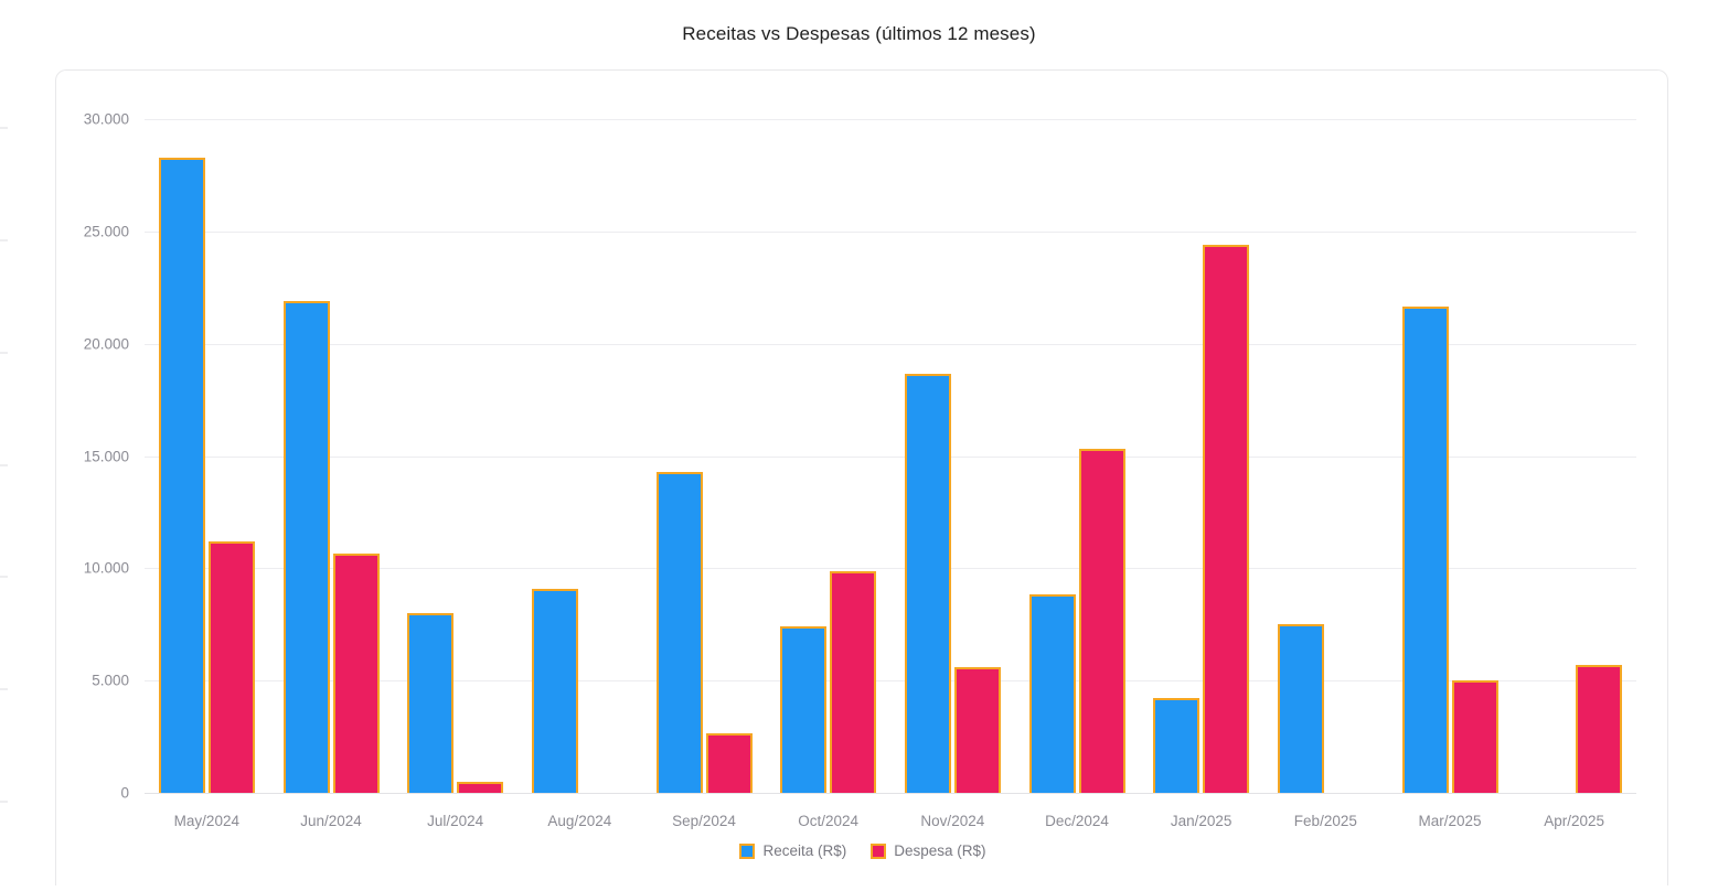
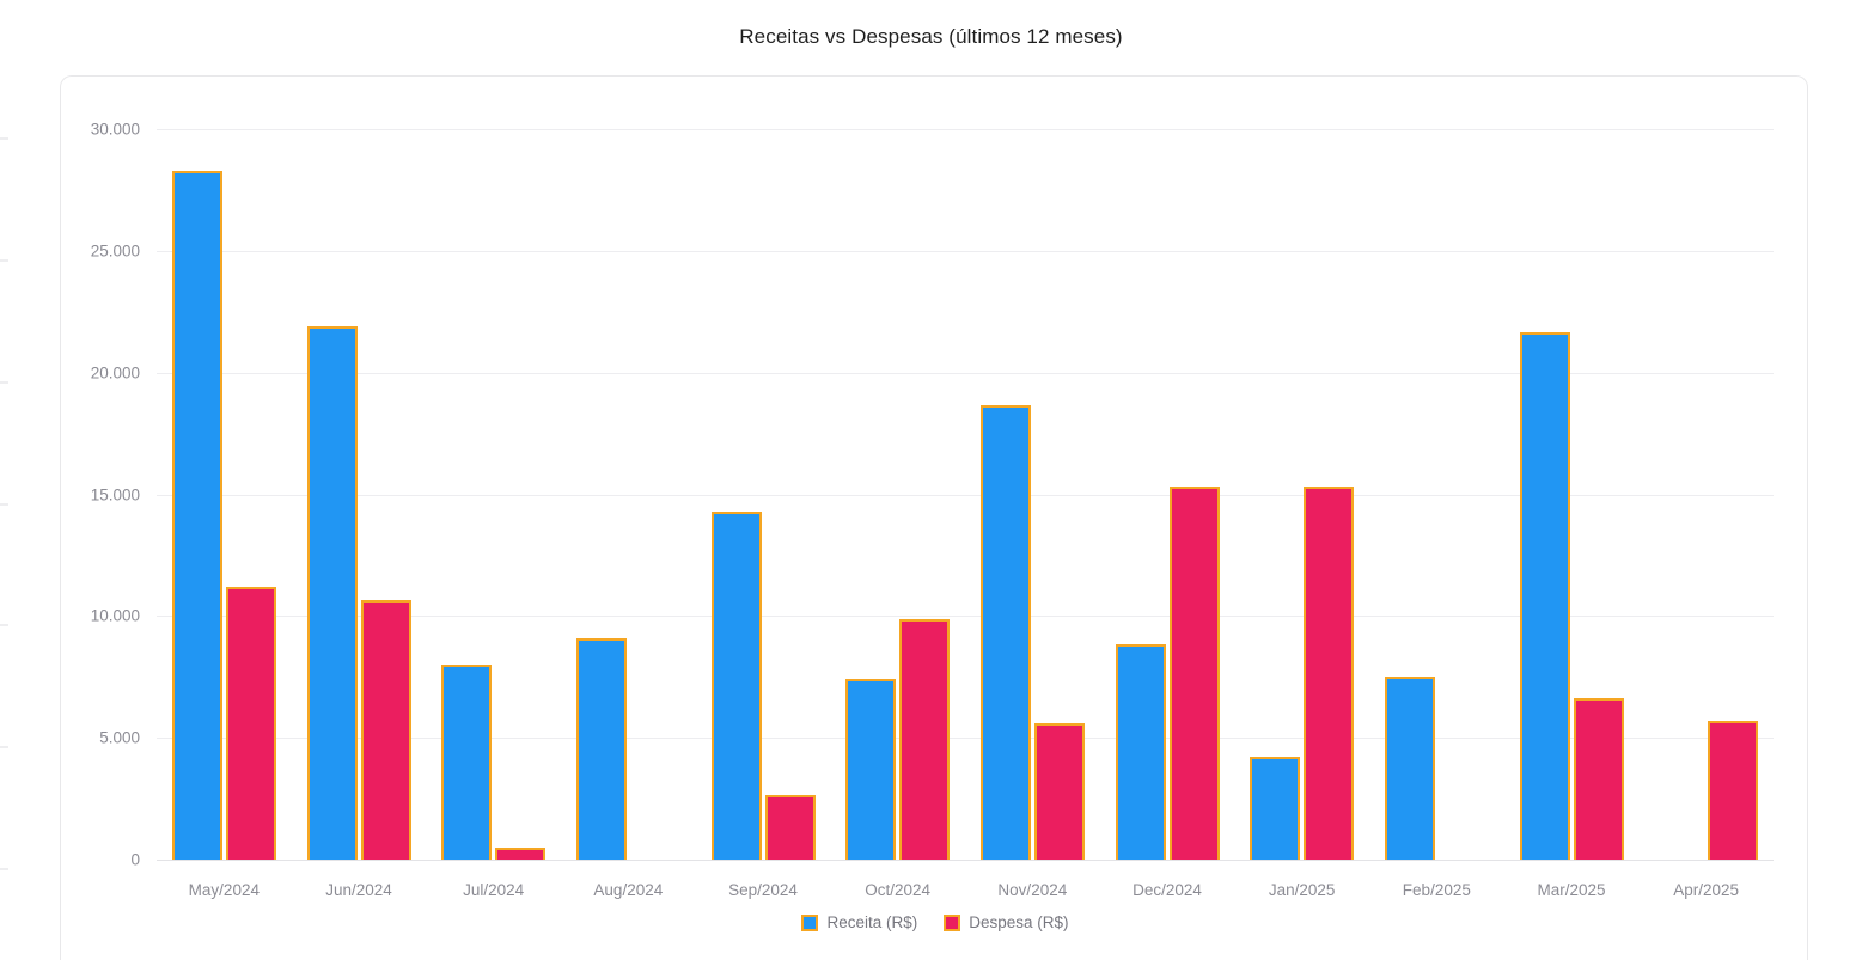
Despesa (R$)/Jan/2025: 24400 -> 15300
Despesa (R$)/Mar/2025: 5000 -> 6600
